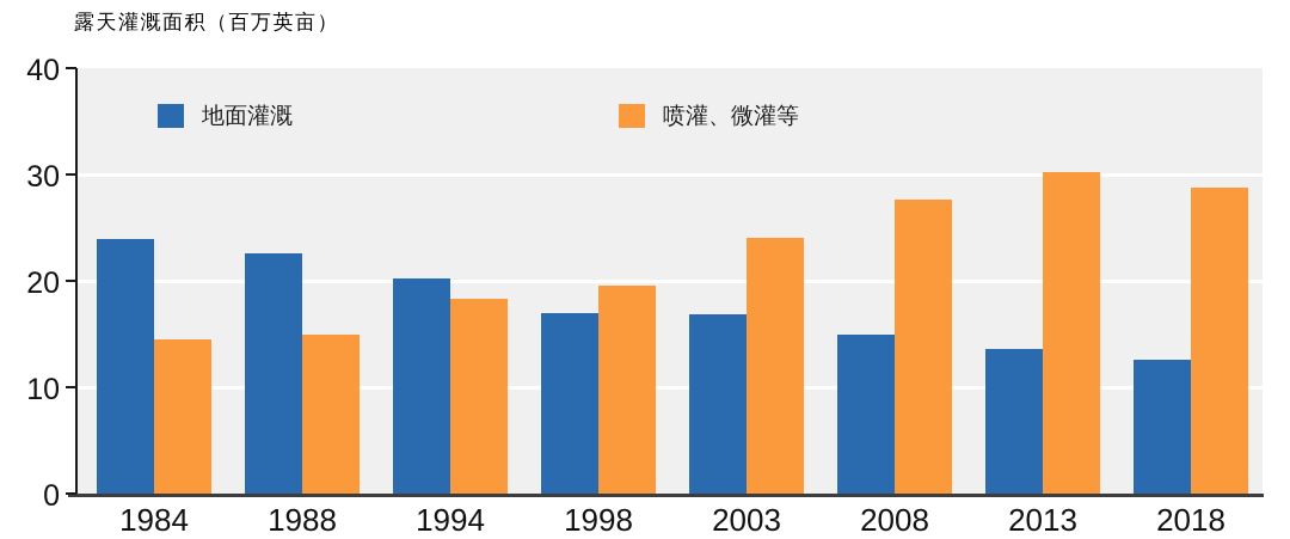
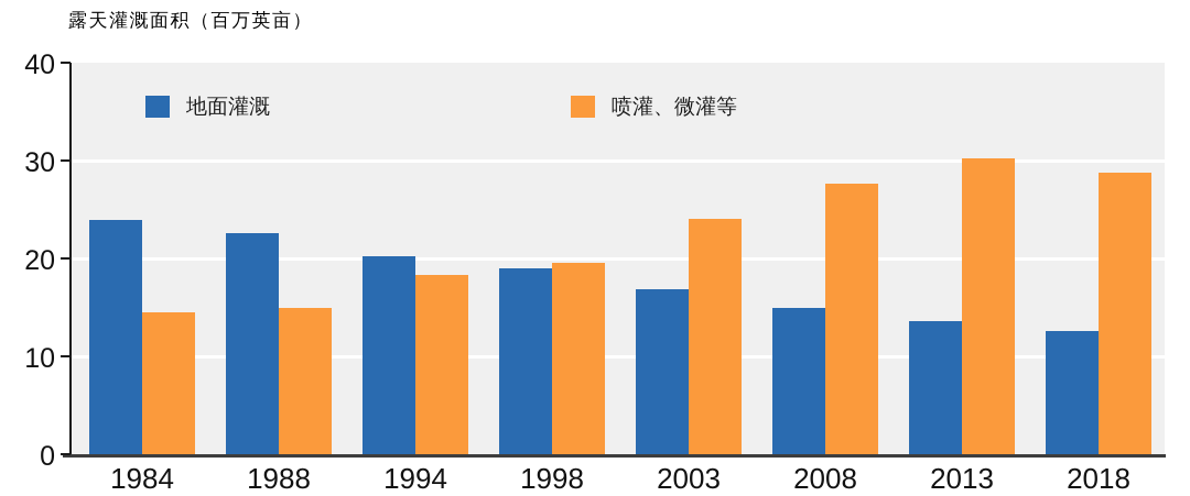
地面灌溉/1998: 17 -> 19
